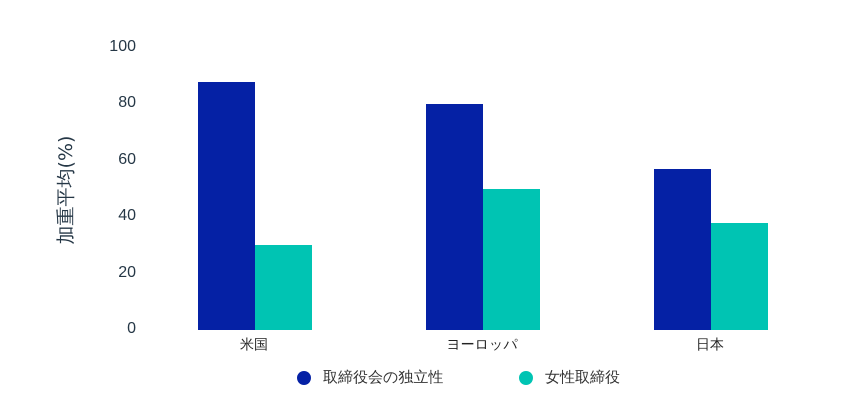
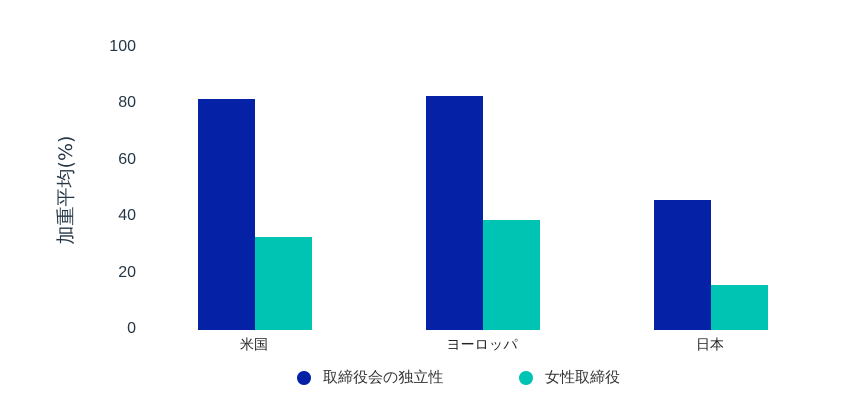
取締役会の独立性/米国: 88 -> 82
女性取締役/米国: 30 -> 33
取締役会の独立性/ヨーロッパ: 80 -> 83
女性取締役/ヨーロッパ: 50 -> 39
取締役会の独立性/日本: 57 -> 46
女性取締役/日本: 38 -> 16
